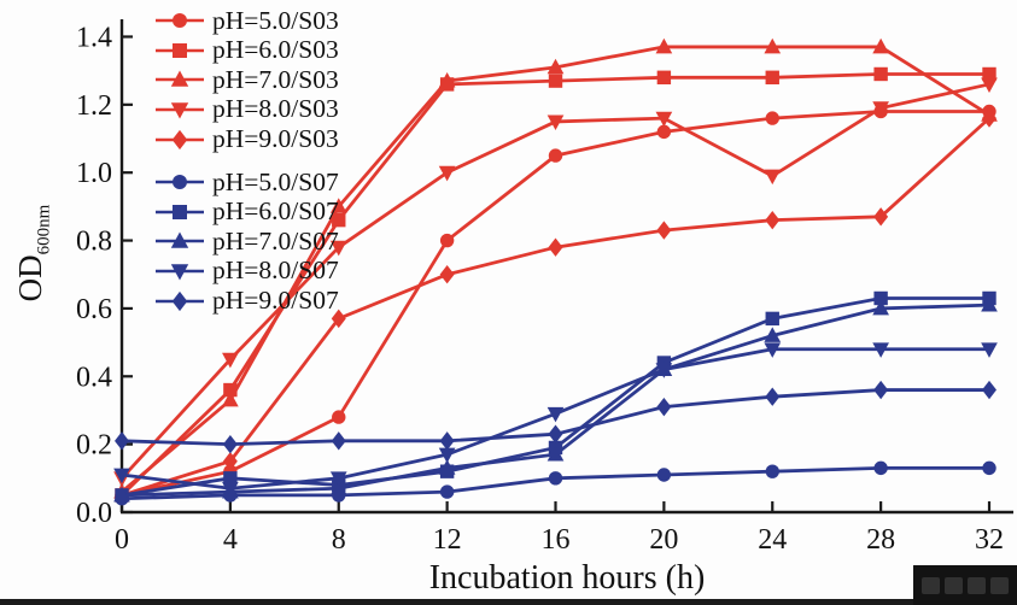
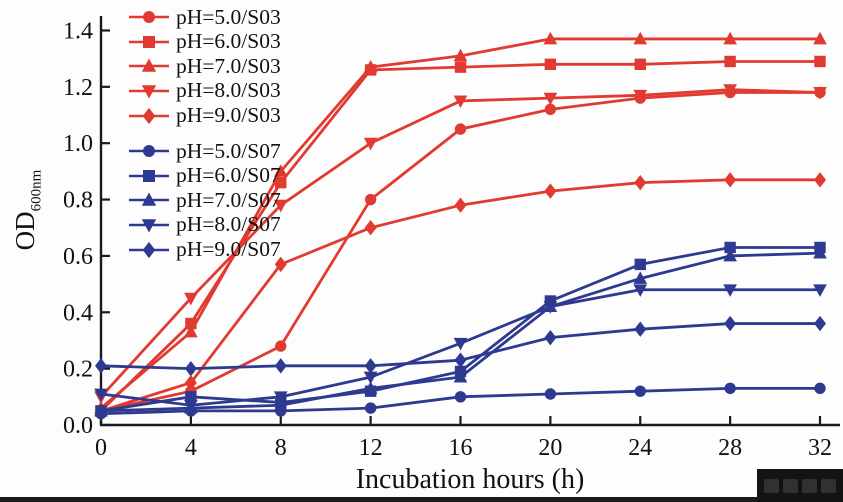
pH=8.0/S03/24: 0.99 -> 1.17
pH=7.0/S03/32: 1.17 -> 1.37
pH=8.0/S03/32: 1.26 -> 1.18
pH=9.0/S03/32: 1.16 -> 0.87
